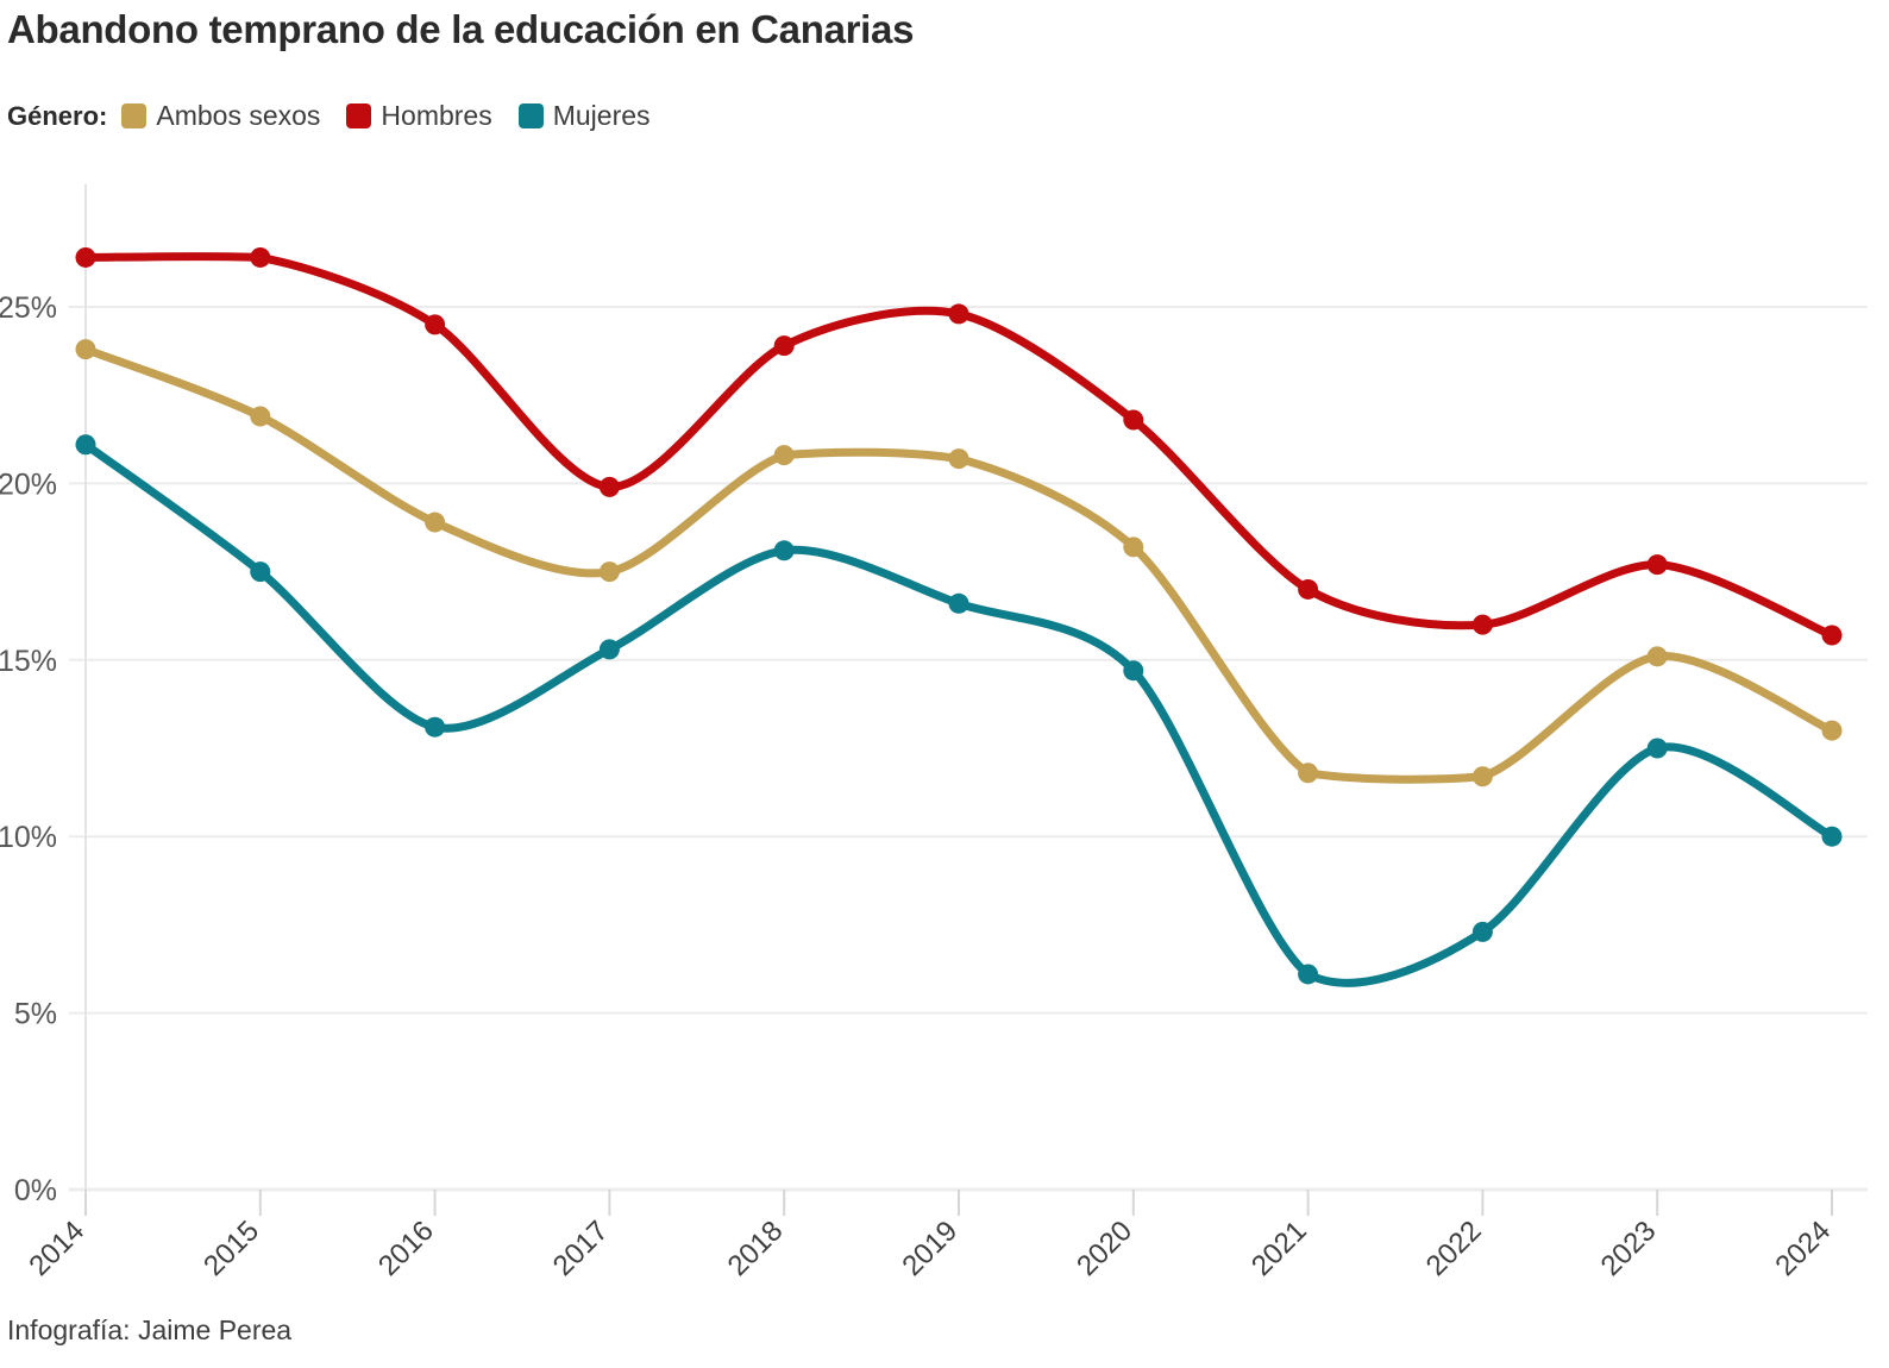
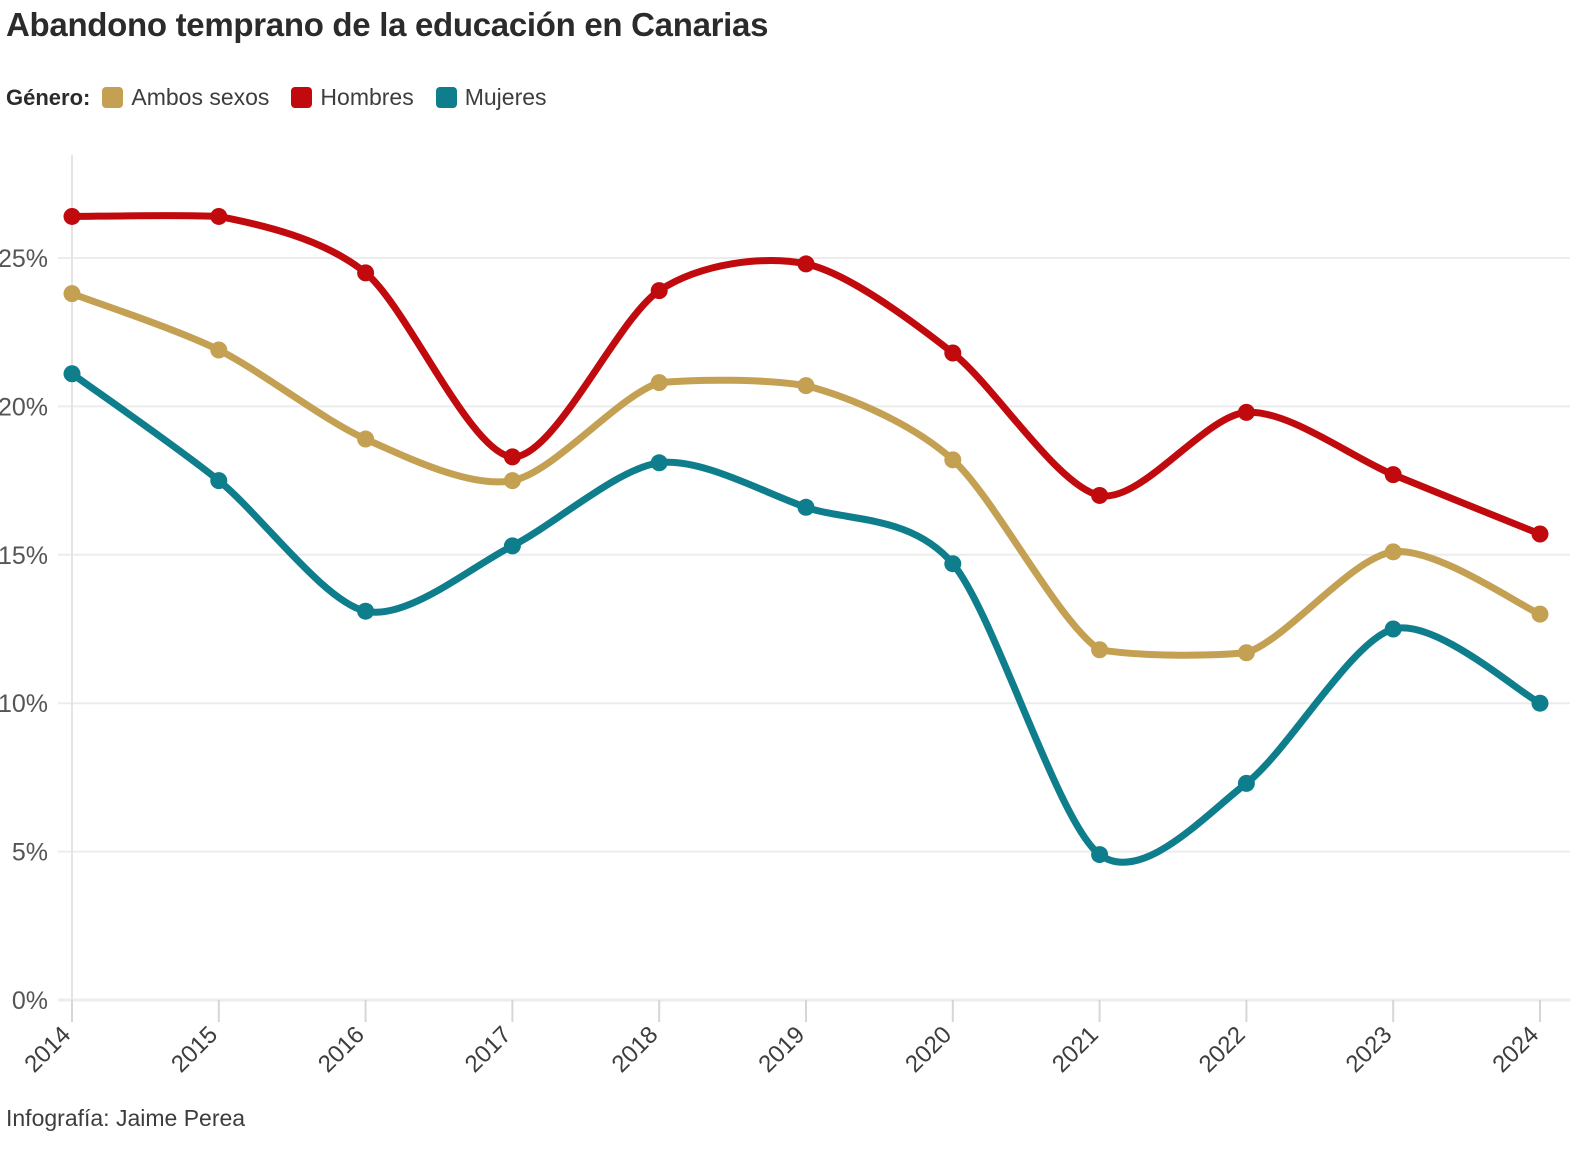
Hombres/2017: 19.9% -> 18.3%
Mujeres/2021: 6.1% -> 4.9%
Hombres/2022: 16.0% -> 19.8%
